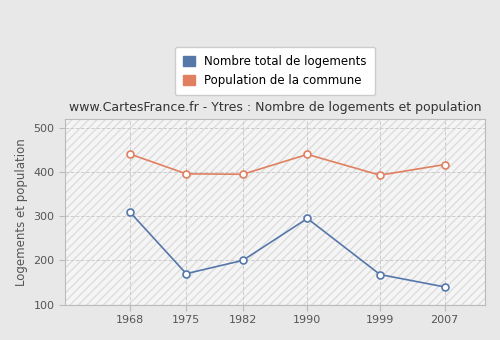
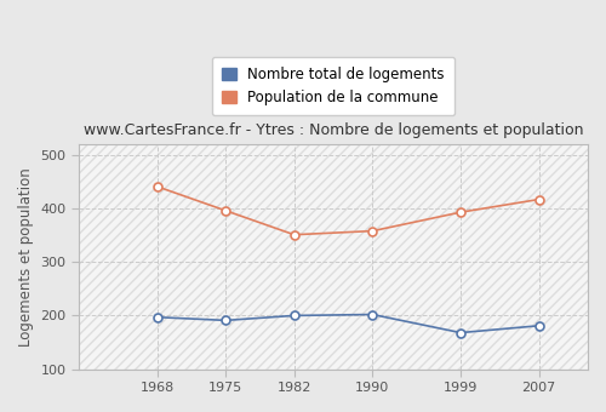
Nombre total de logements/1968: 310 -> 197
Nombre total de logements/1975: 170 -> 191
Population de la commune/1982: 395 -> 351
Nombre total de logements/1990: 295 -> 202
Population de la commune/1990: 440 -> 358
Nombre total de logements/2007: 140 -> 181
